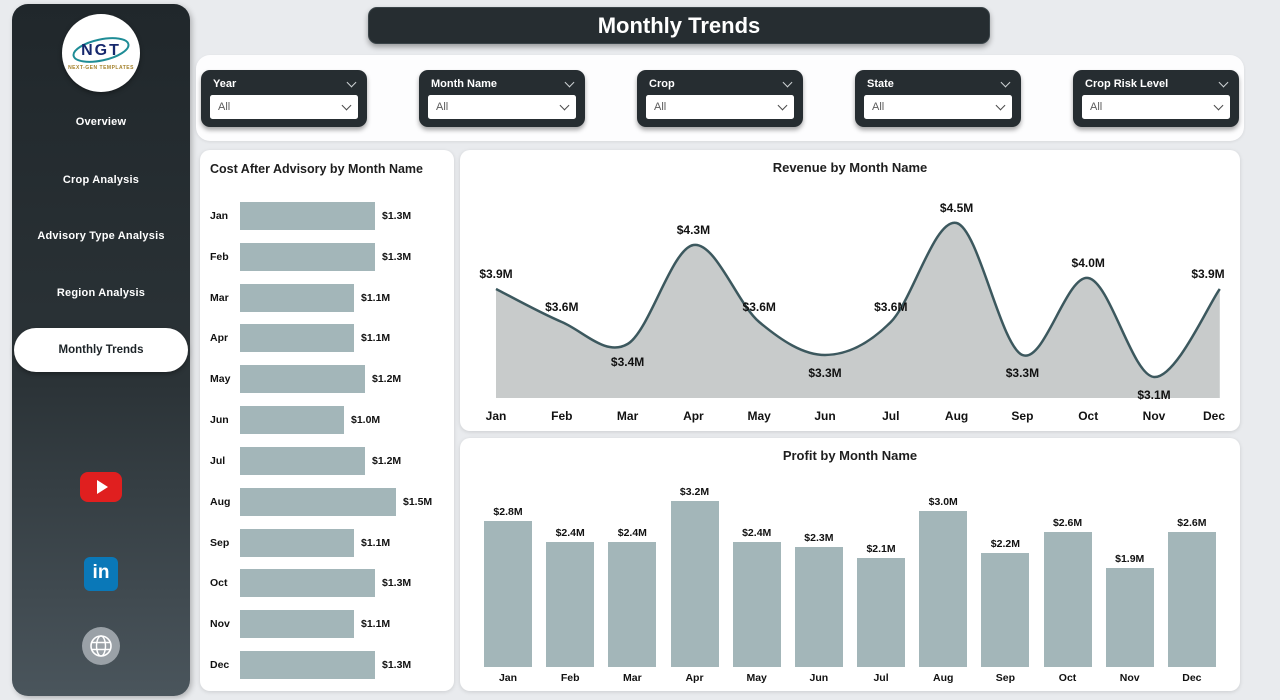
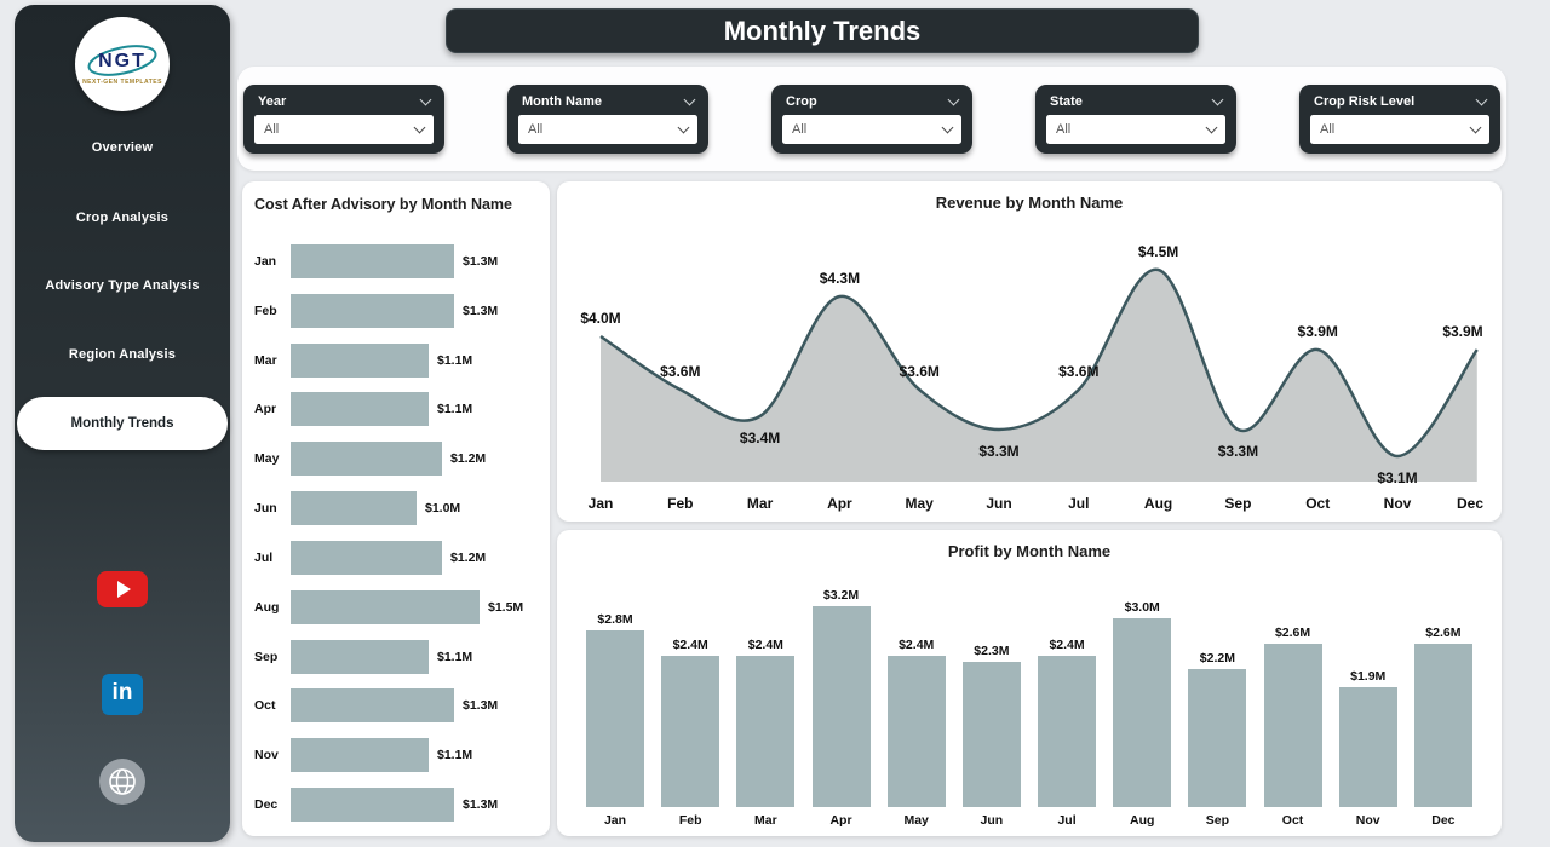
Revenue by Month Name/Jan: $3.9M -> $4.0M
Revenue by Month Name/Oct: $4.0M -> $3.9M
Profit by Month Name/Jul: $2.1M -> $2.4M
